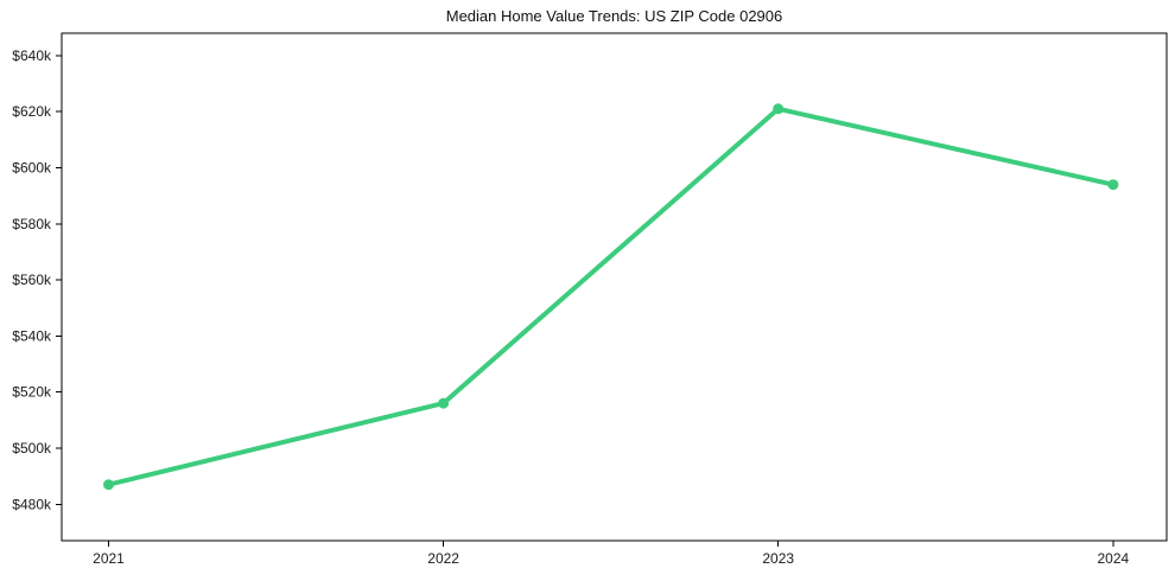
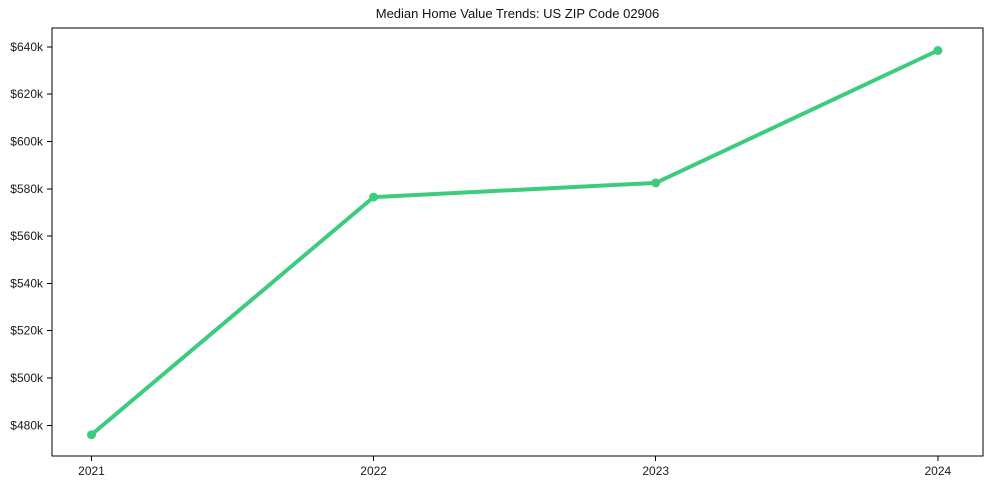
2021: $487k -> $476k
2022: $516k -> $576k
2023: $621k -> $582k
2024: $594k -> $638k
